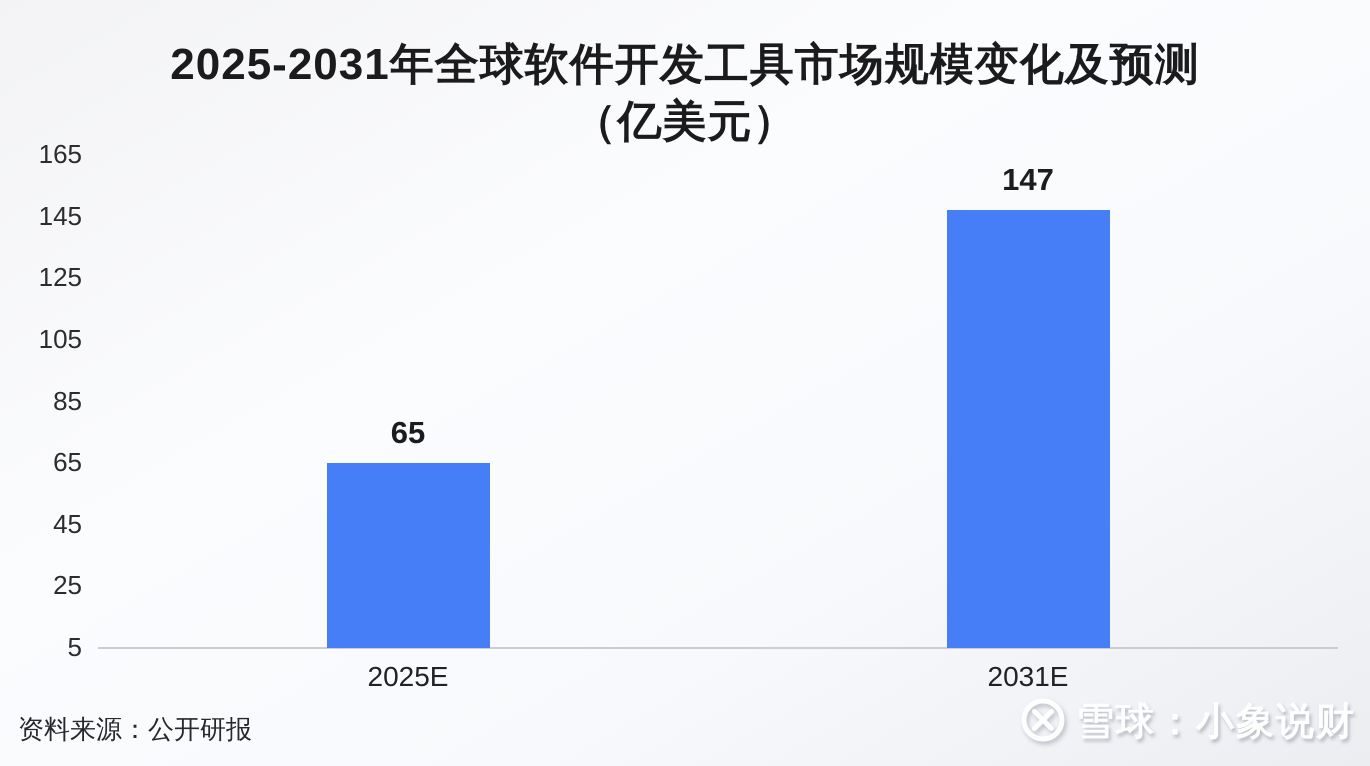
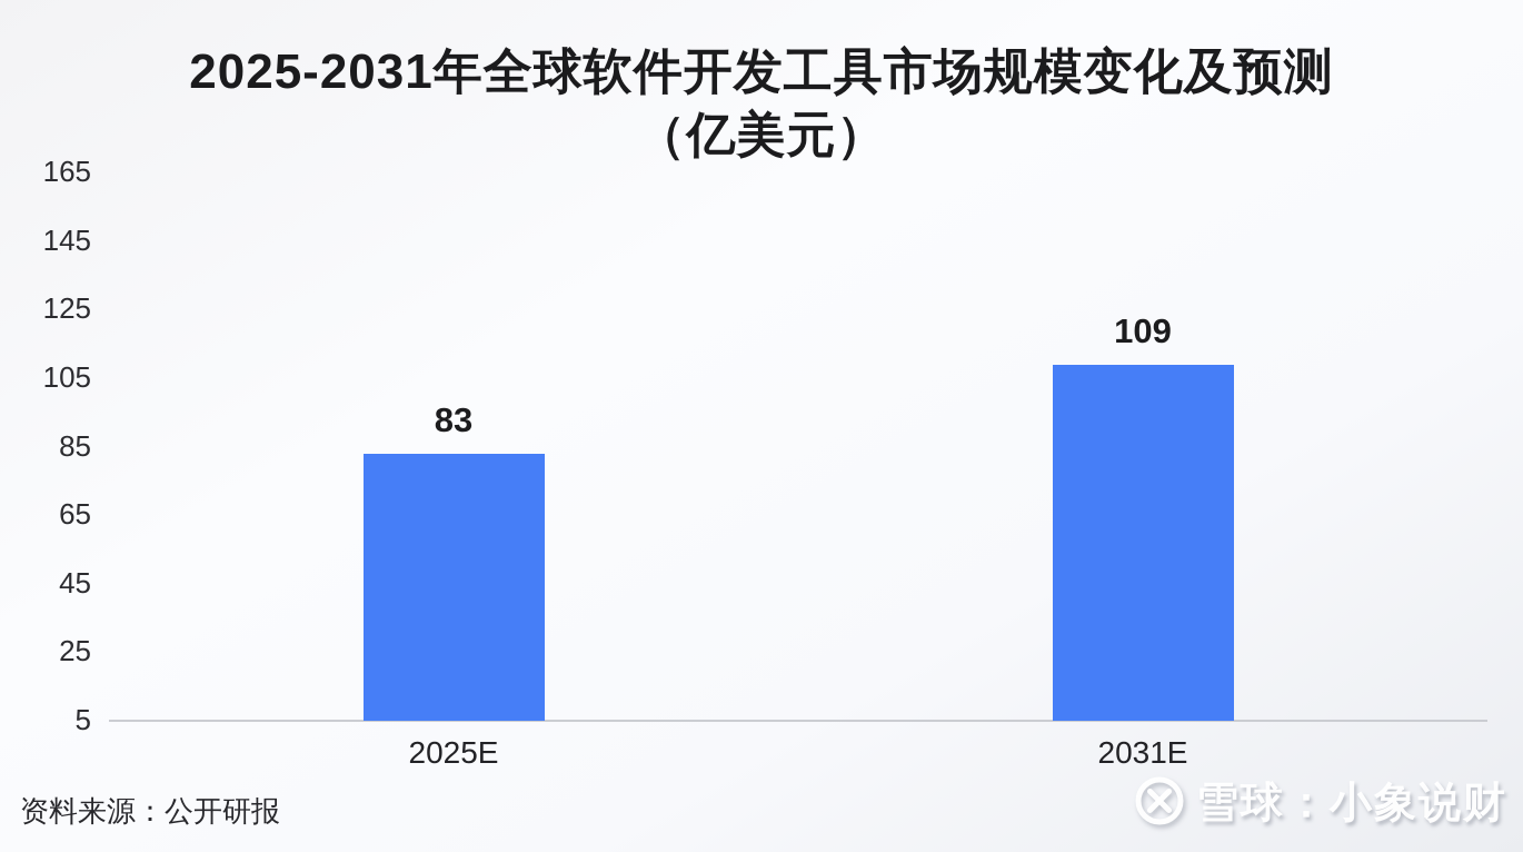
2025E: 65 -> 83
2031E: 147 -> 109
